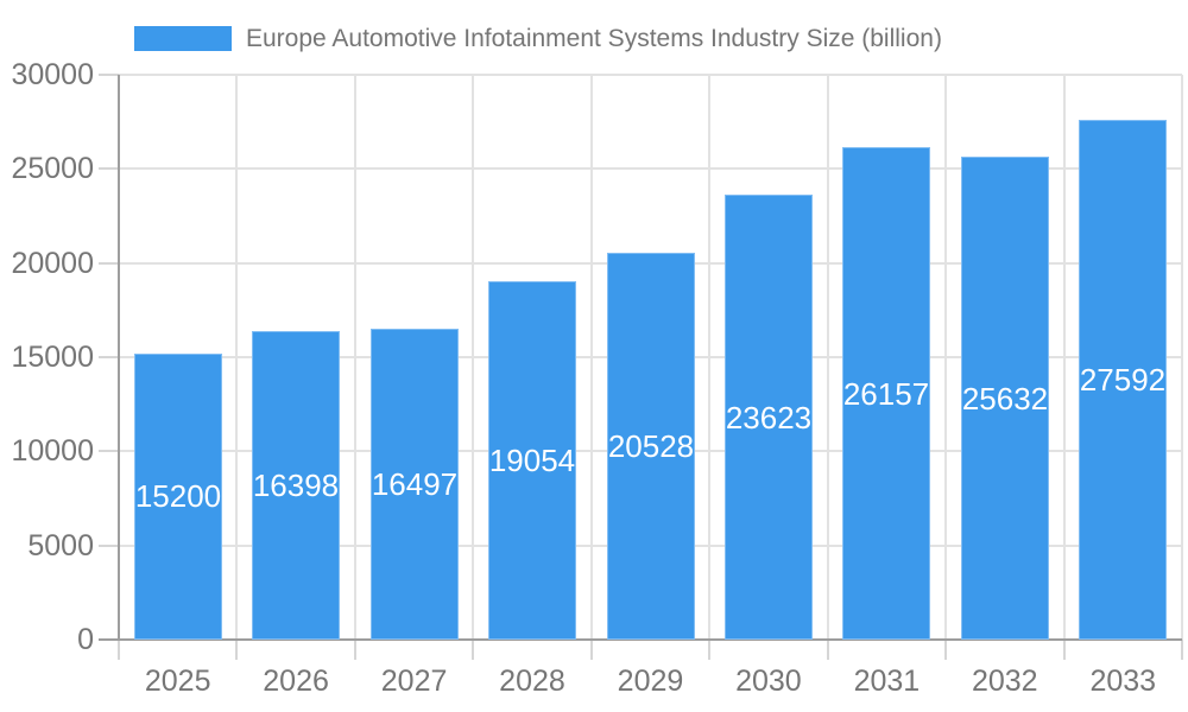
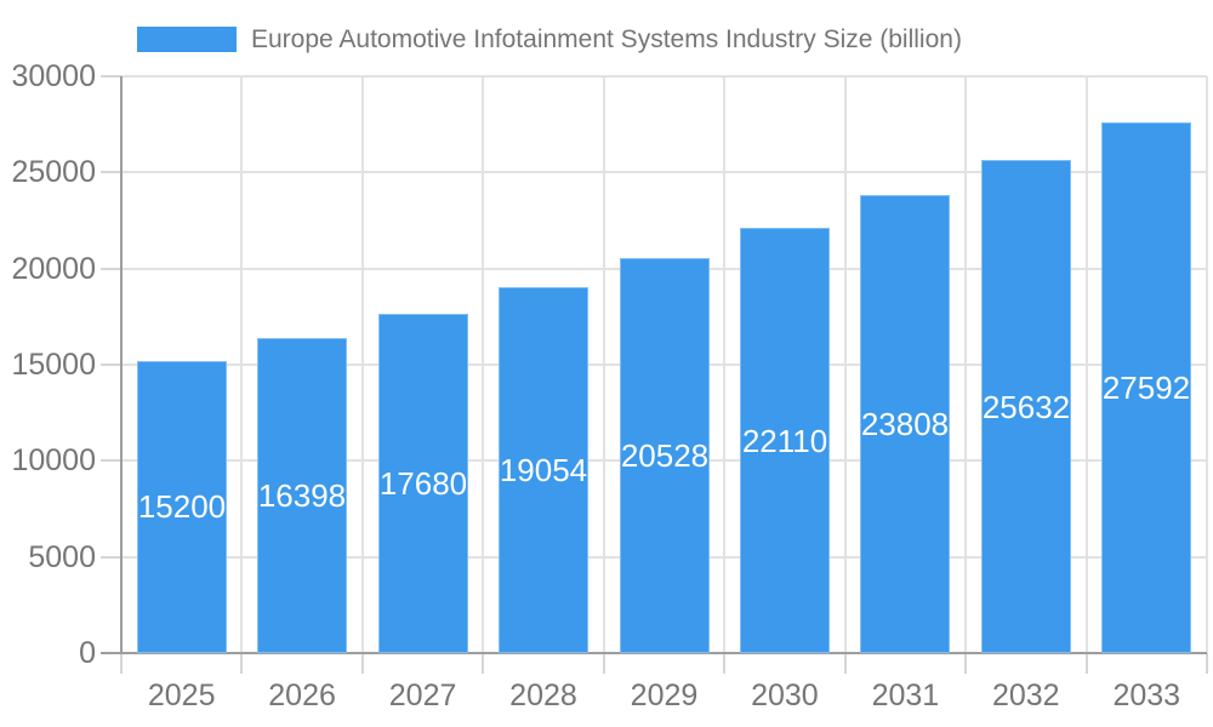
2027: 16497 -> 17680
2030: 23623 -> 22110
2031: 26157 -> 23808
